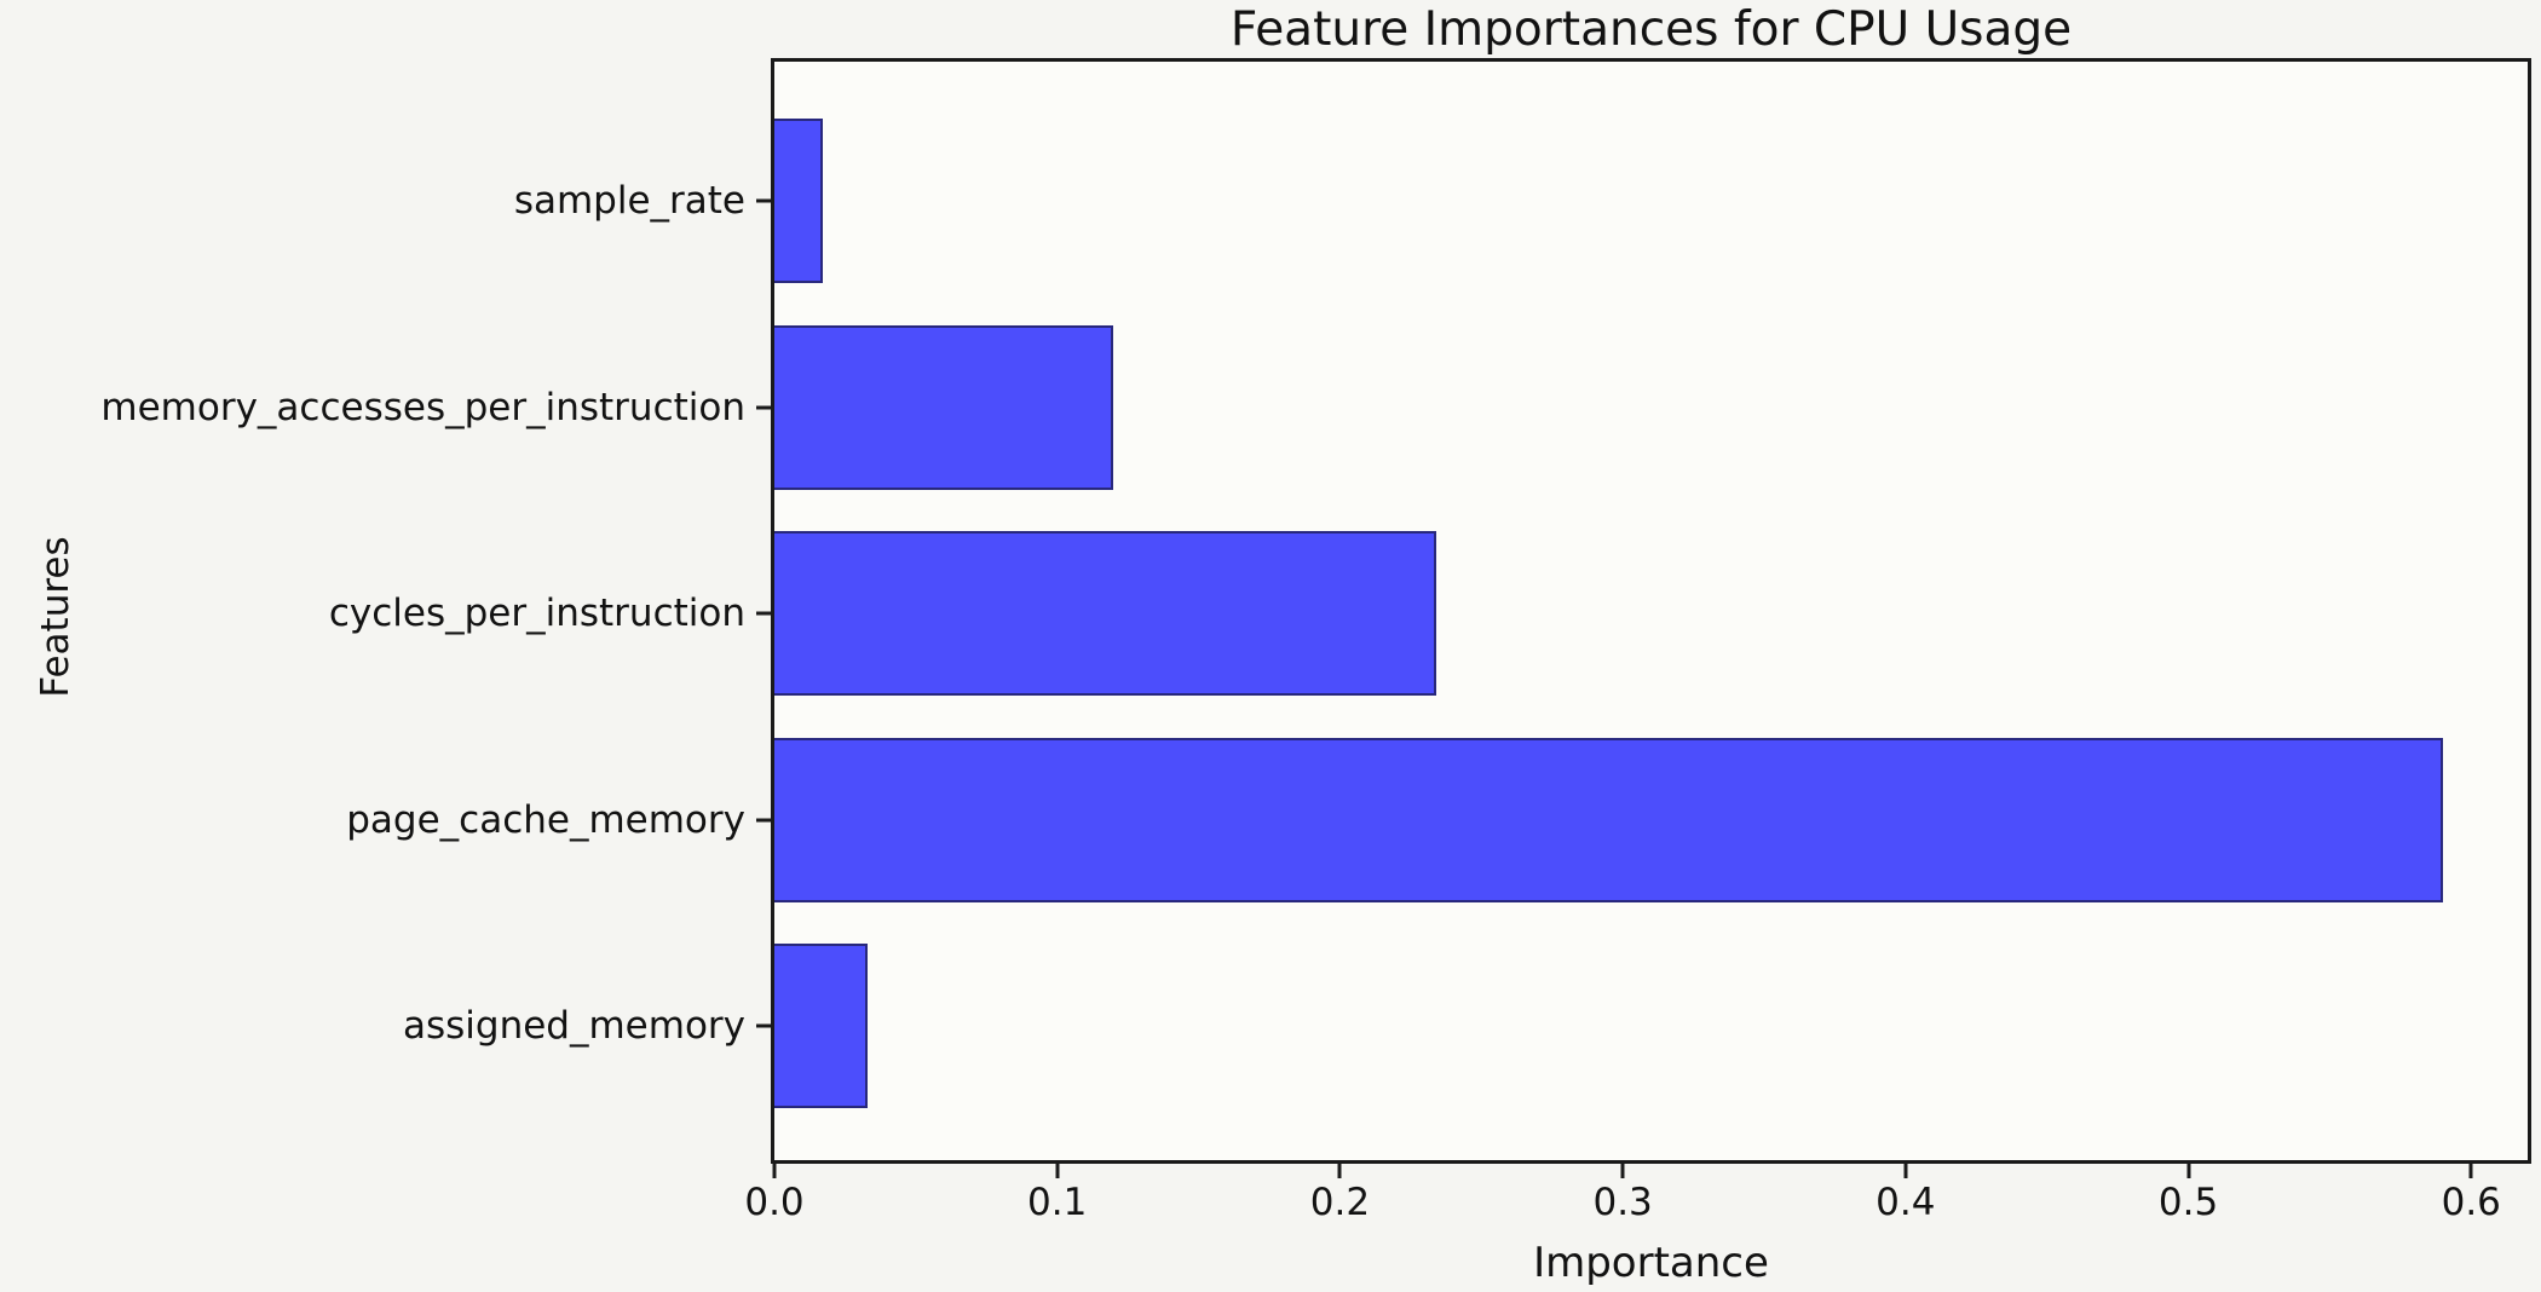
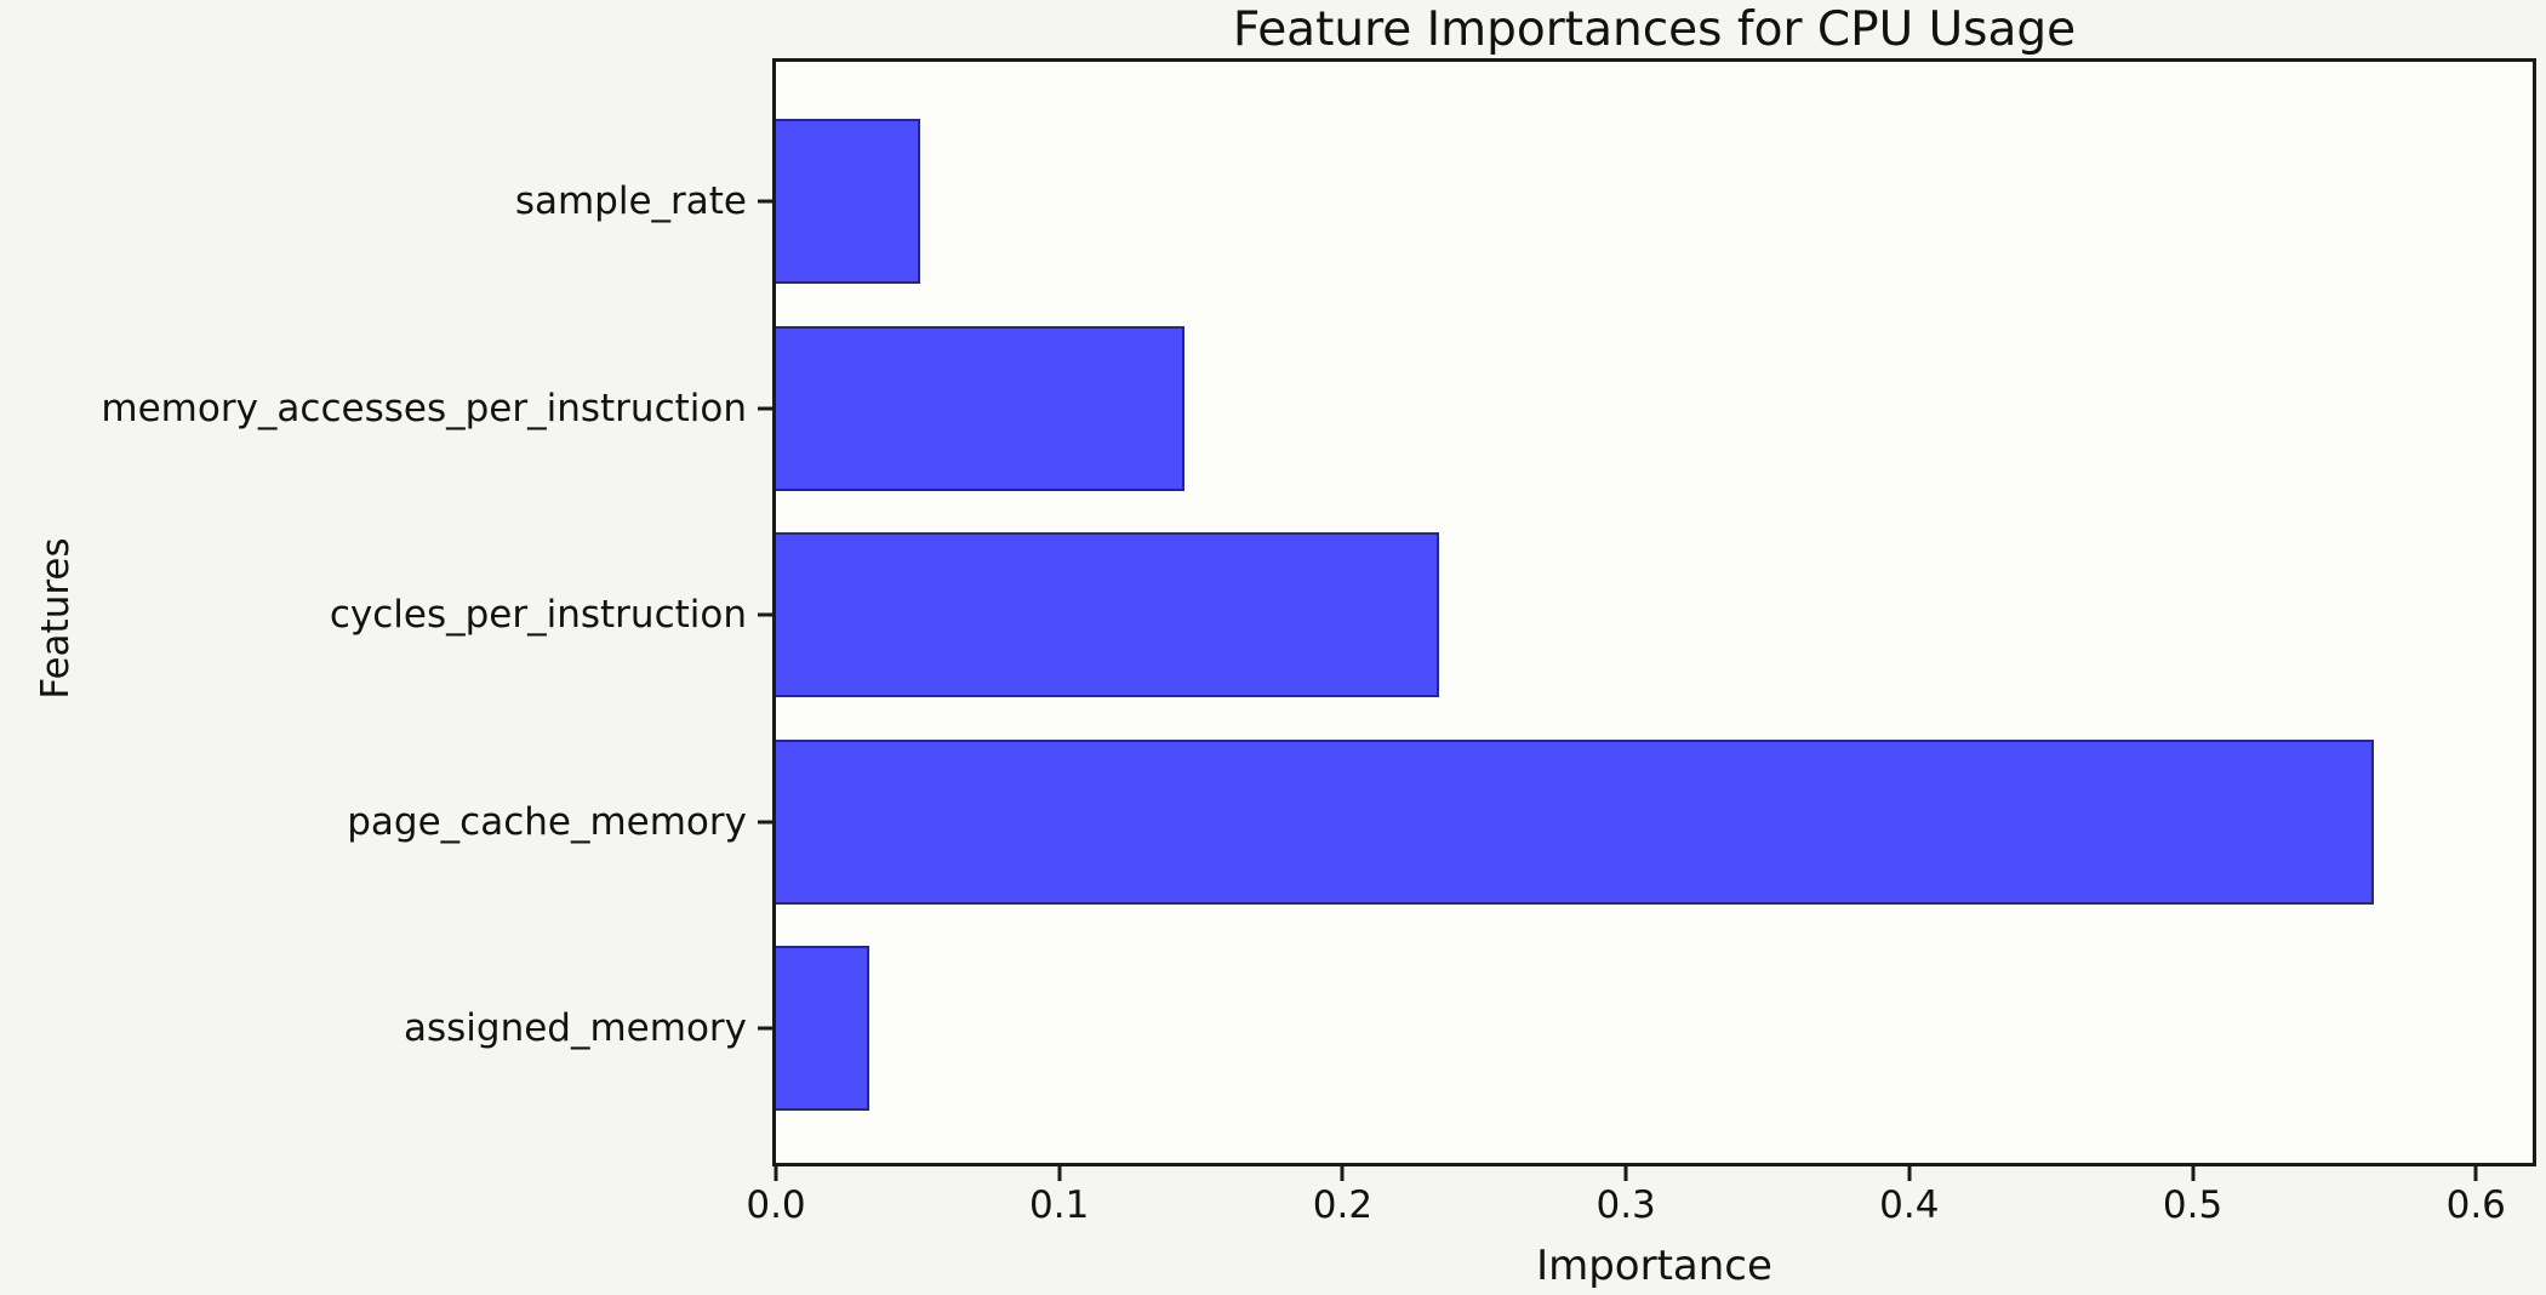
sample_rate: 0.017 -> 0.051
memory_accesses_per_instruction: 0.120 -> 0.144
page_cache_memory: 0.590 -> 0.564
